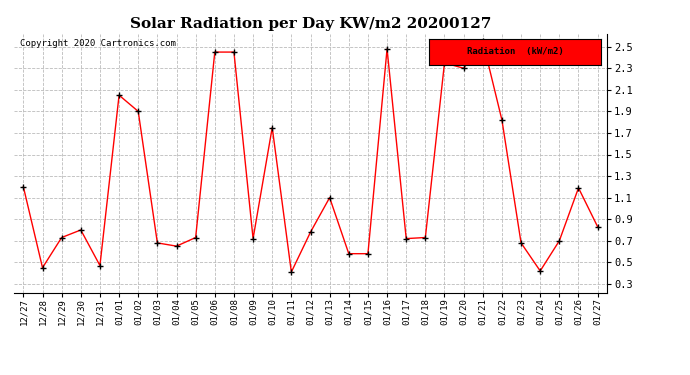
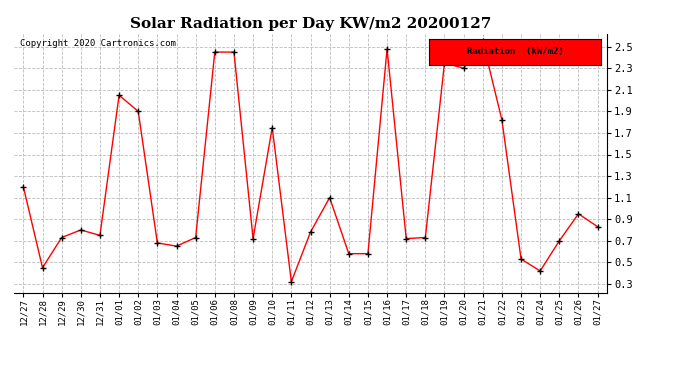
12/31: 0.47 -> 0.75
01/11: 0.41 -> 0.32
01/23: 0.68 -> 0.53
01/26: 1.19 -> 0.95
